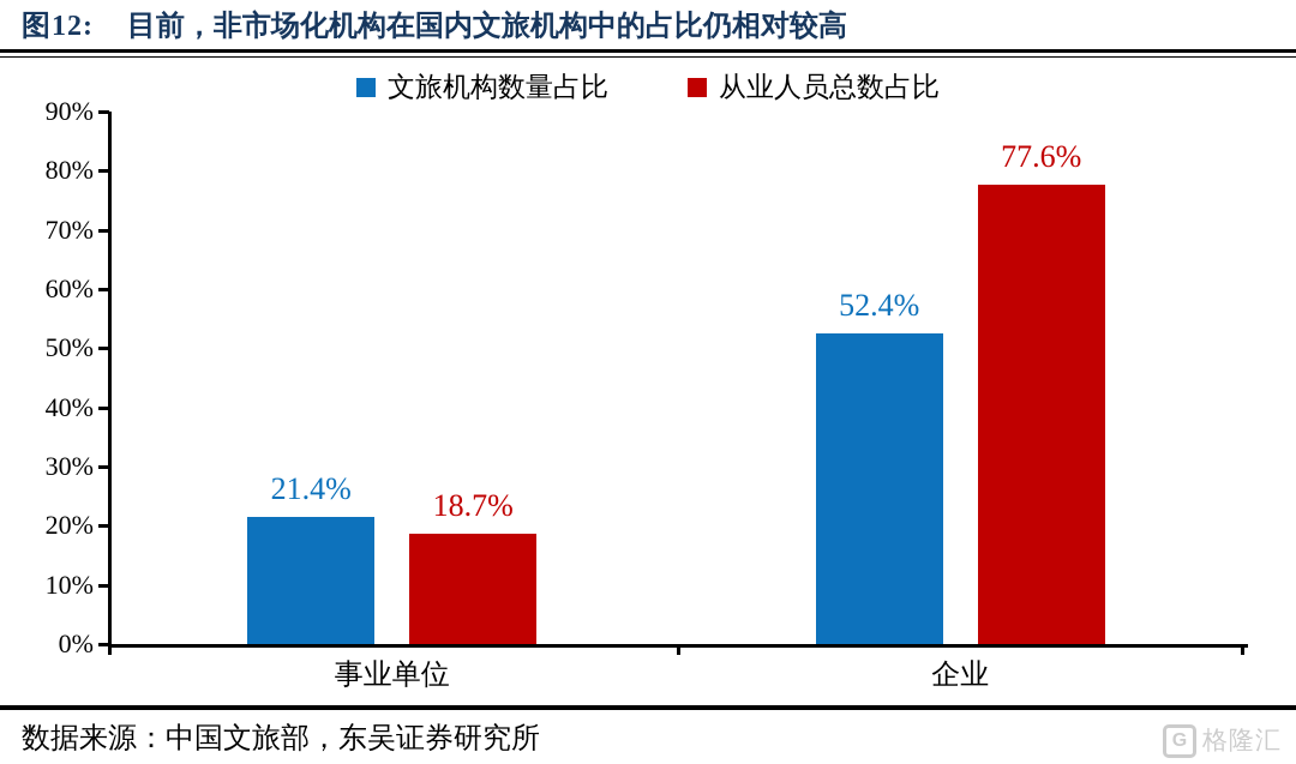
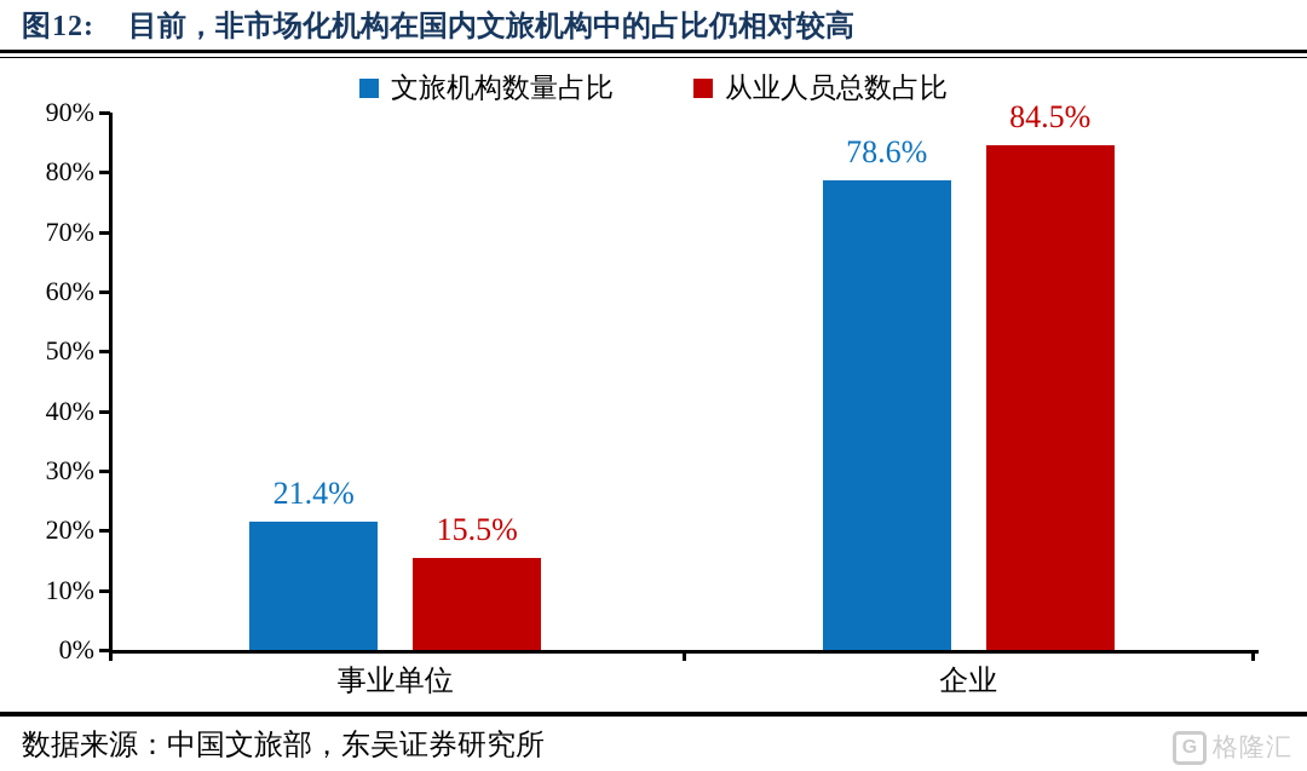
从业人员总数占比/事业单位: 18.7% -> 15.5%
文旅机构数量占比/企业: 52.4% -> 78.6%
从业人员总数占比/企业: 77.6% -> 84.5%
